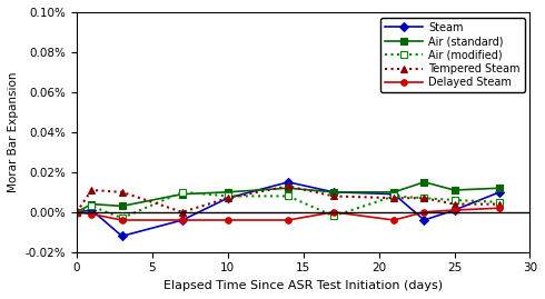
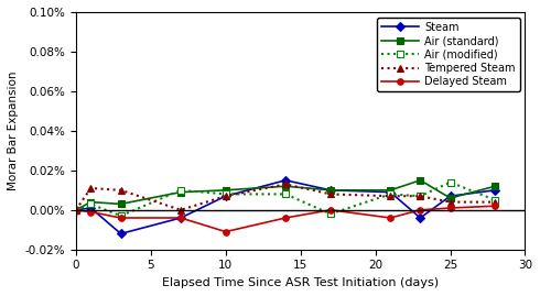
Delayed Steam/10: -0.004% -> -0.011%
Steam/25: 0.001% -> 0.007%
Air (standard)/25: 0.011% -> 0.006%
Air (modified)/25: 0.006% -> 0.014%
